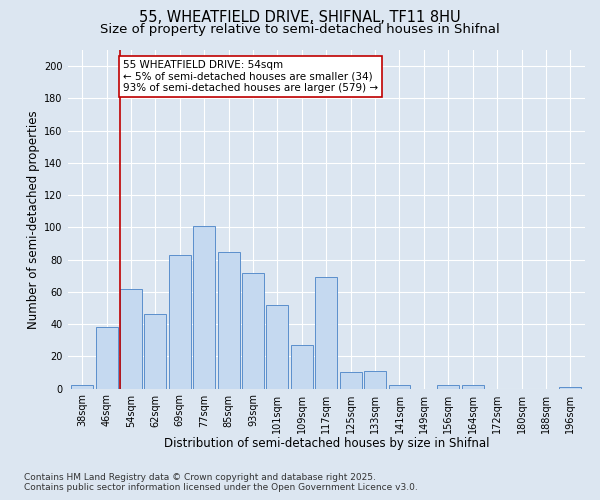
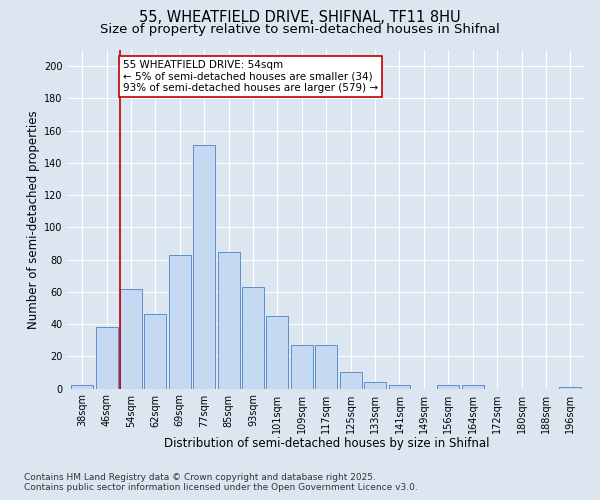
77sqm: 101 -> 151
93sqm: 72 -> 63
101sqm: 52 -> 45
117sqm: 69 -> 27
133sqm: 11 -> 4
